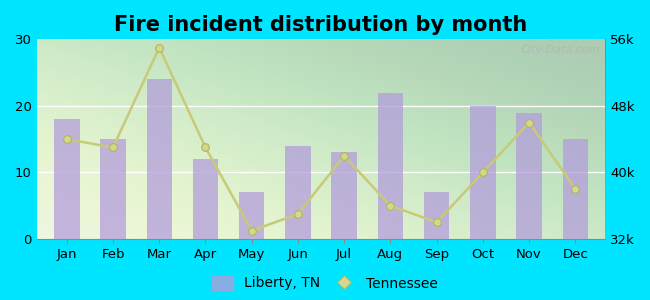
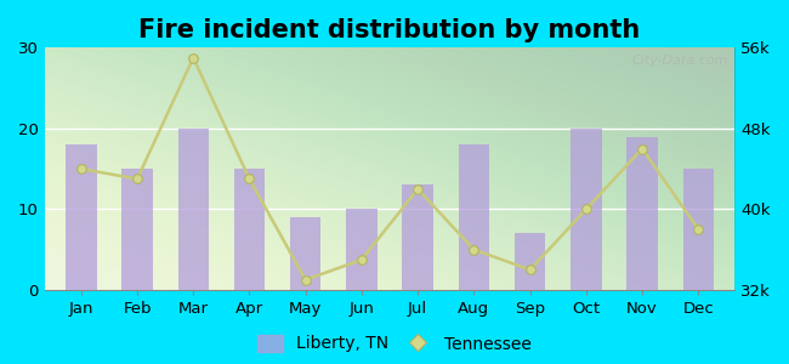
Liberty, TN/Mar: 24 -> 20
Liberty, TN/Apr: 12 -> 15
Liberty, TN/May: 7 -> 9
Liberty, TN/Jun: 14 -> 10
Liberty, TN/Aug: 22 -> 18
